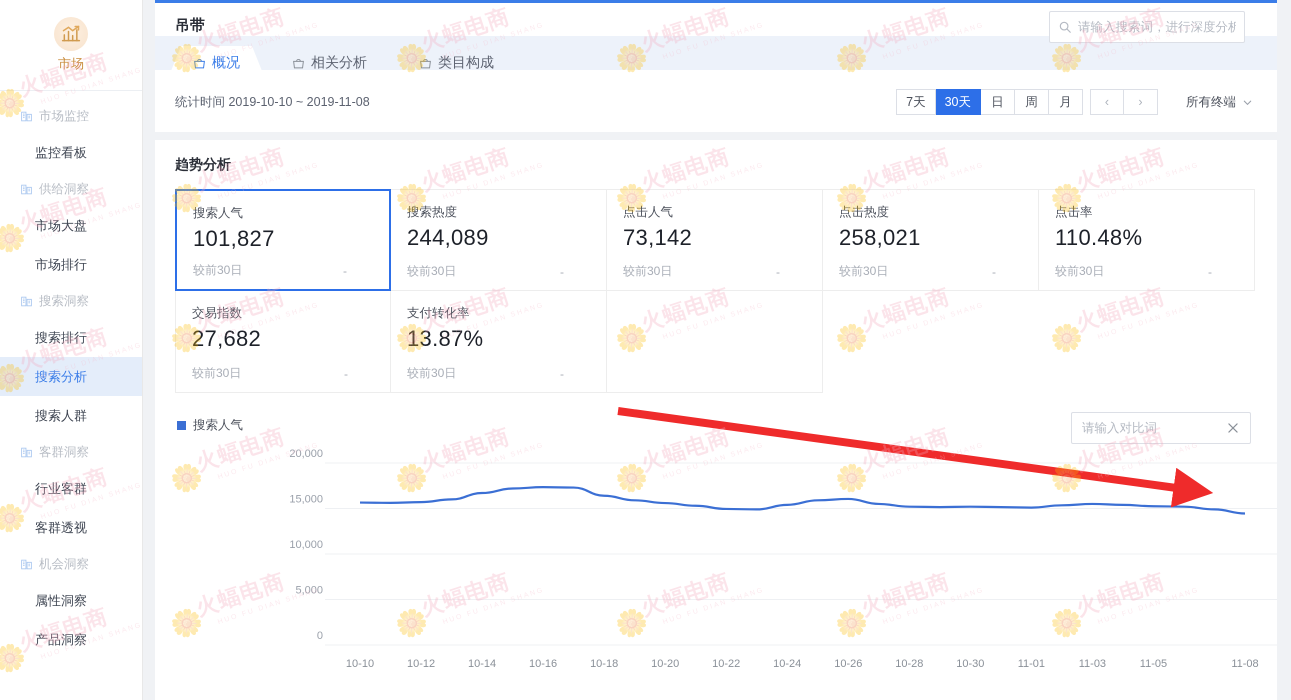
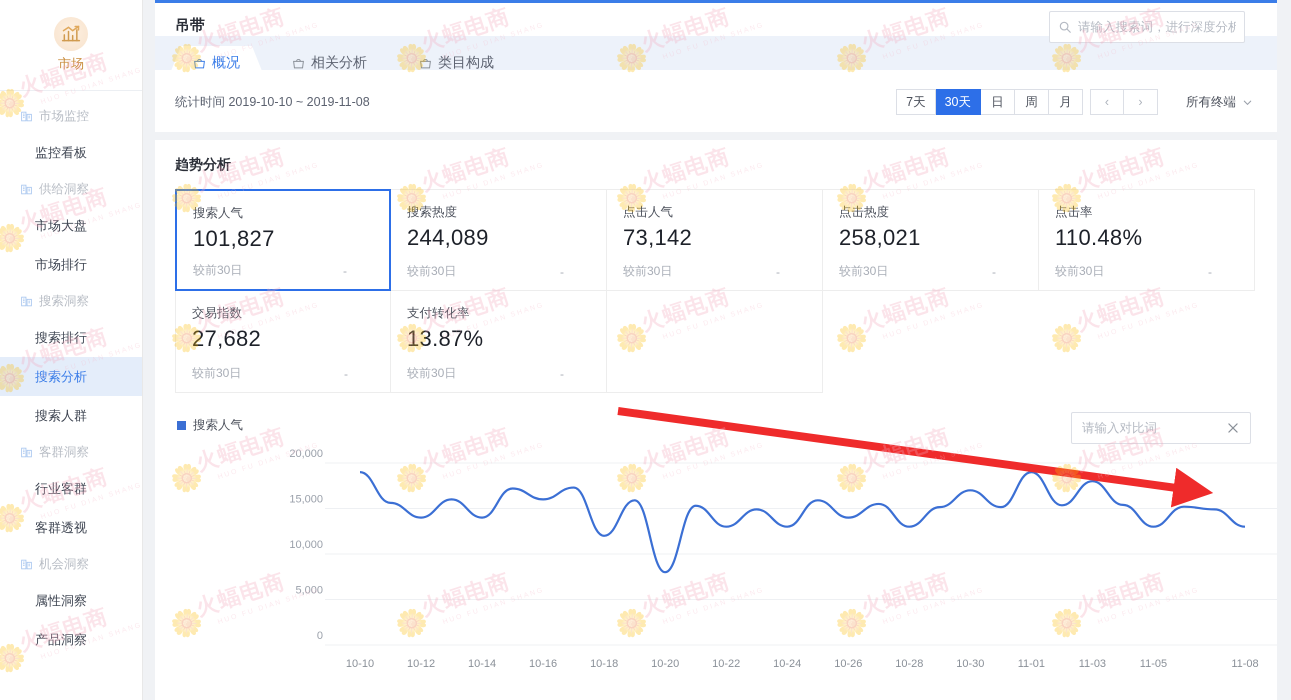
10-10: 16000 -> 19000
10-12: 16000 -> 14000
10-14: 17000 -> 14000
10-16: 17000 -> 16000
10-18: 16000 -> 12000
10-20: 16000 -> 8000
10-22: 15000 -> 13000
10-24: 15000 -> 13000
10-26: 16000 -> 14000
10-28: 15000 -> 13000
10-30: 15000 -> 17000
11-01: 15000 -> 19000
11-03: 16000 -> 18000
11-05: 15000 -> 13000
11-08: 14000 -> 13000
